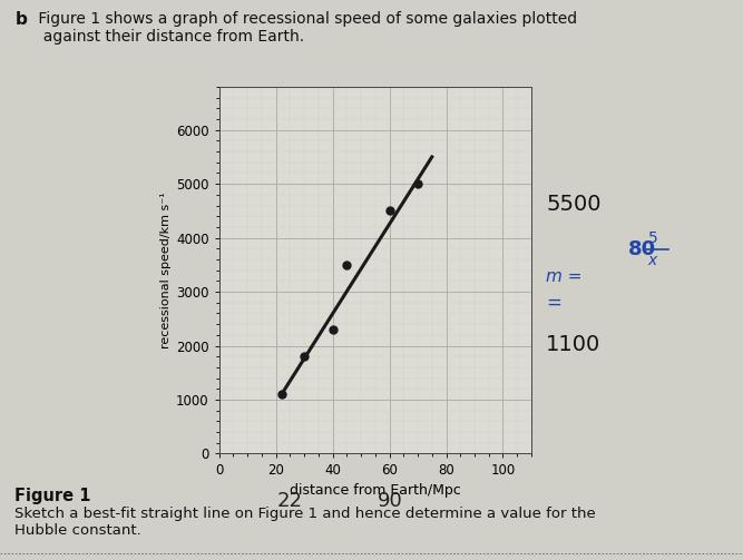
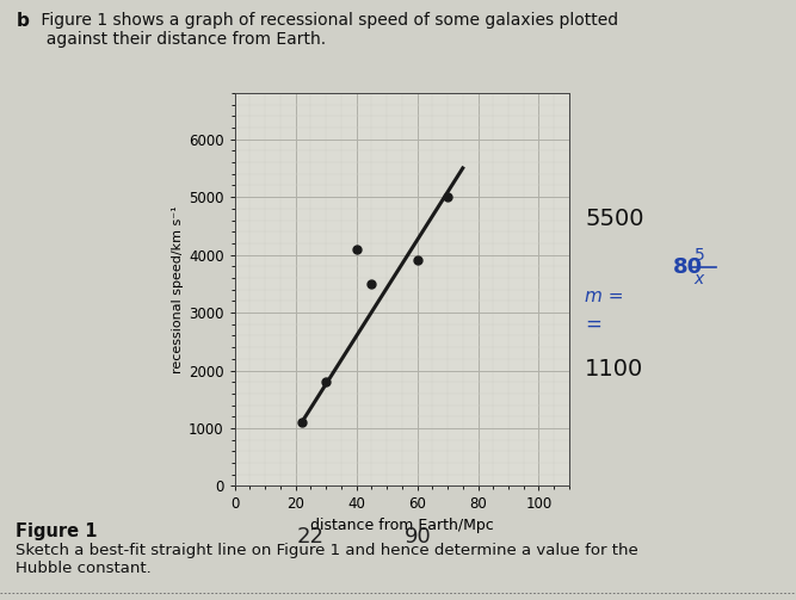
40: 2300 -> 4100
60: 4500 -> 3900
